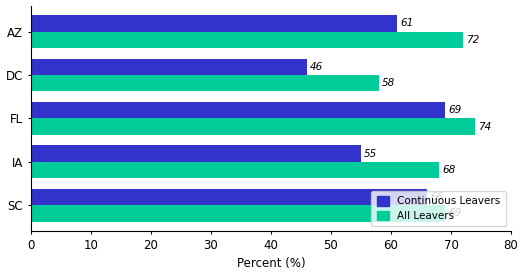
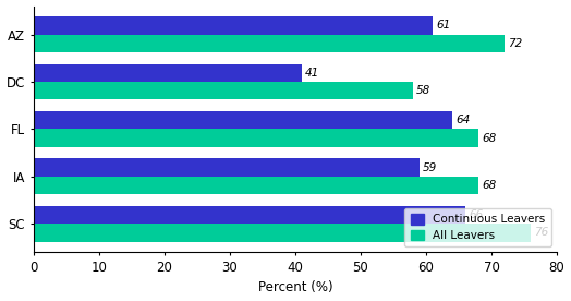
Continuous Leavers/DC: 46 -> 41
Continuous Leavers/FL: 69 -> 64
All Leavers/FL: 74 -> 68
Continuous Leavers/IA: 55 -> 59
All Leavers/SC: 69 -> 76
